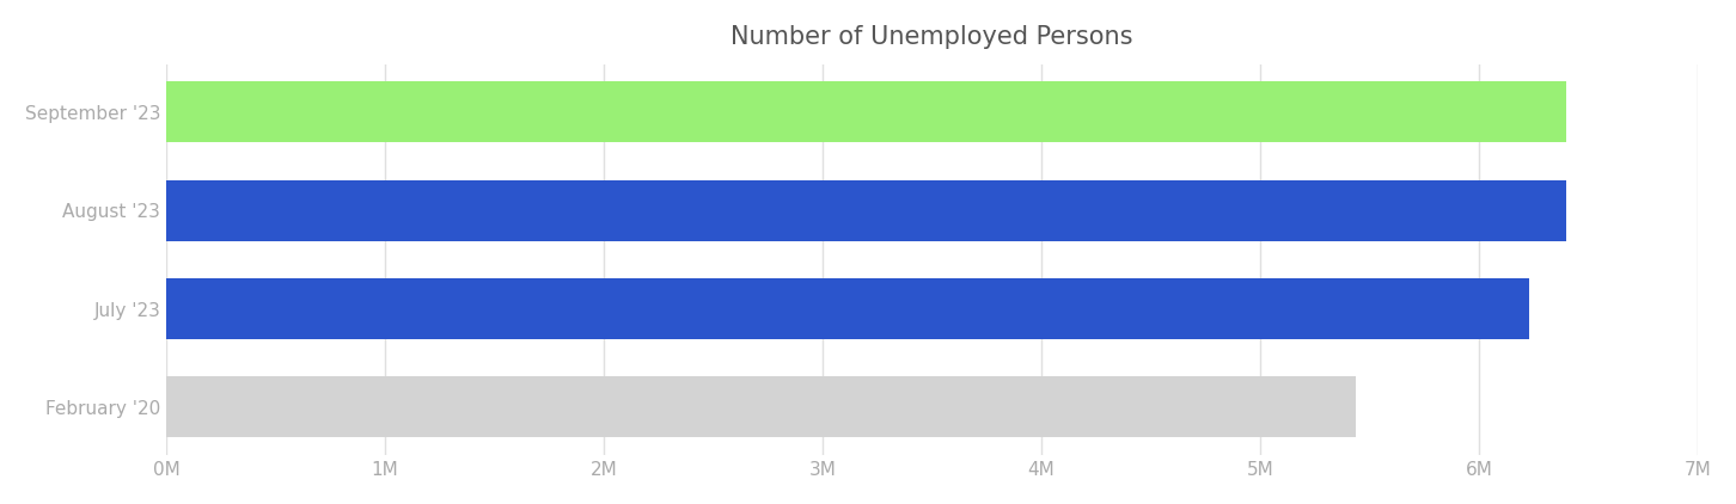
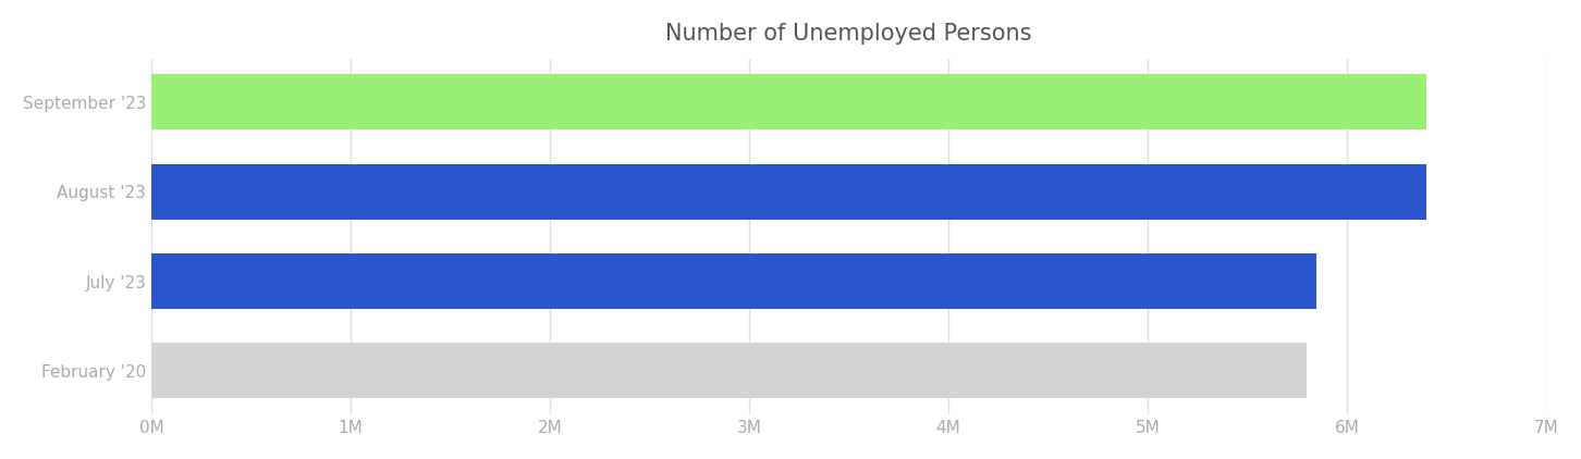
July '23: 6.23M -> 5.85M
February '20: 5.44M -> 5.80M
